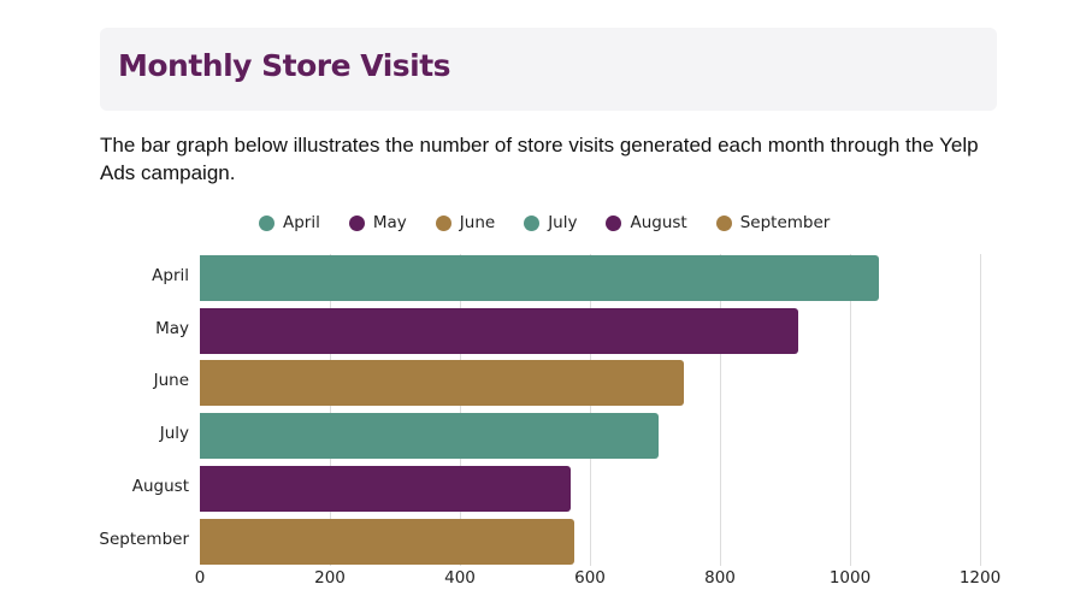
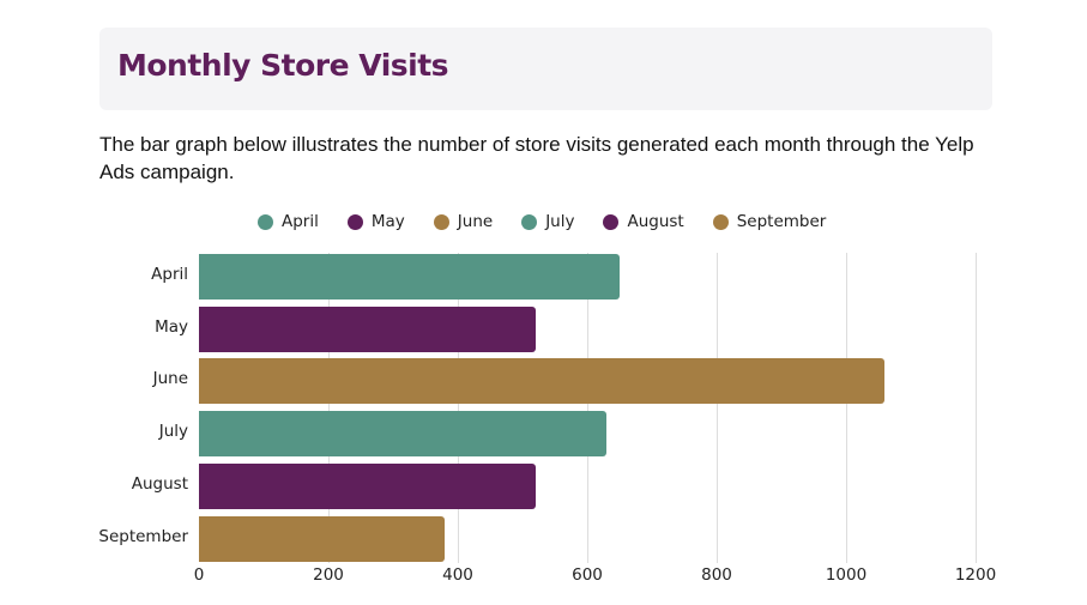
April: 1040 -> 650
May: 920 -> 520
June: 740 -> 1060
July: 700 -> 630
August: 570 -> 520
September: 580 -> 380
